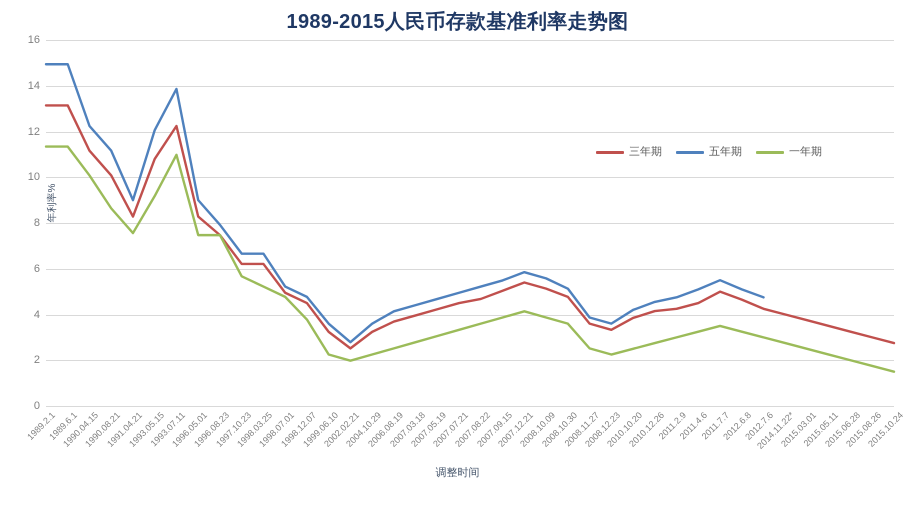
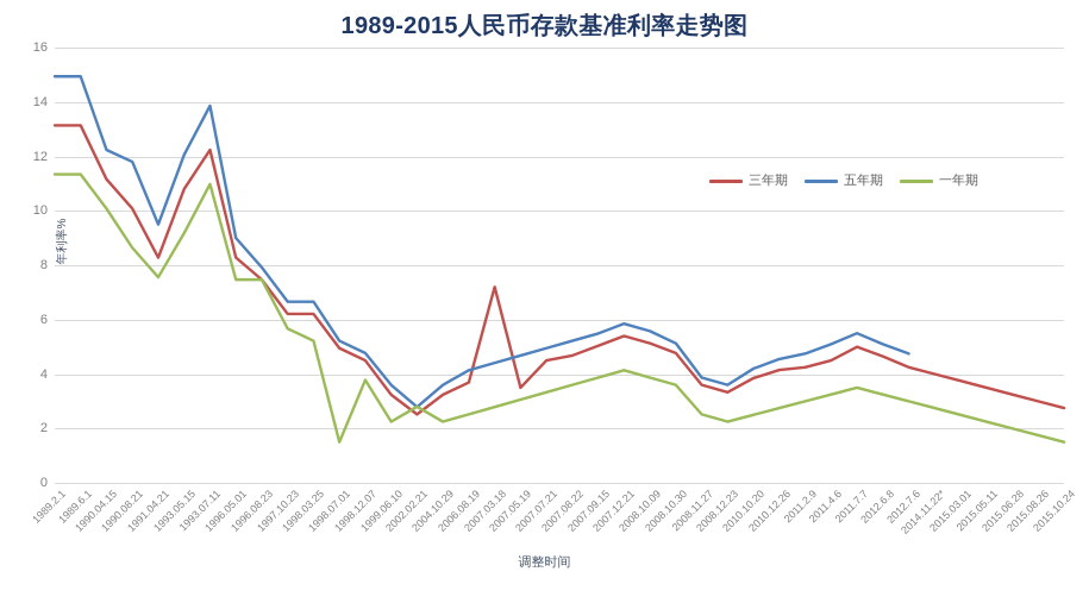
五年期/1990.08.21: 11.2 -> 11.8
五年期/1991.04.21: 9.0 -> 9.5
一年期/1998.07.01: 4.8 -> 1.5
一年期/2002.02.21: 2.0 -> 2.8
三年期/2007.03.18: 4.0 -> 7.2
三年期/2007.05.19: 4.2 -> 3.5
